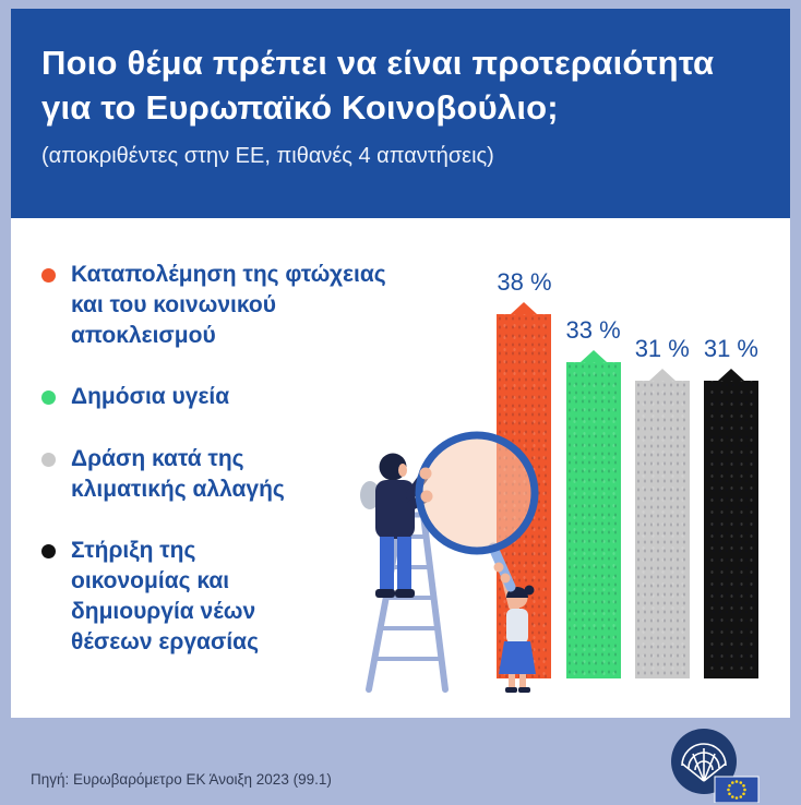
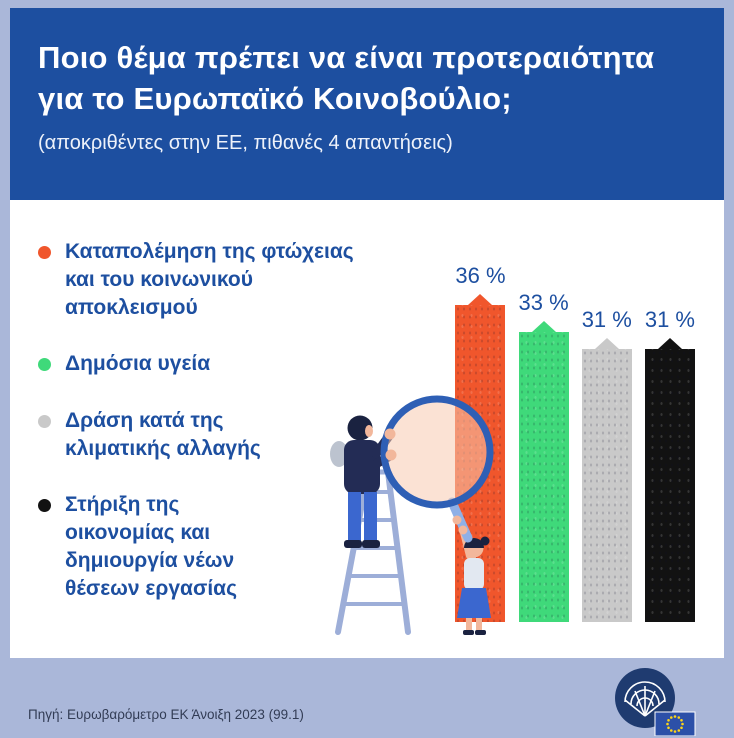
Καταπολέμηση της φτώχειας και του κοινωνικού αποκλεισμού: 38 -> 36
